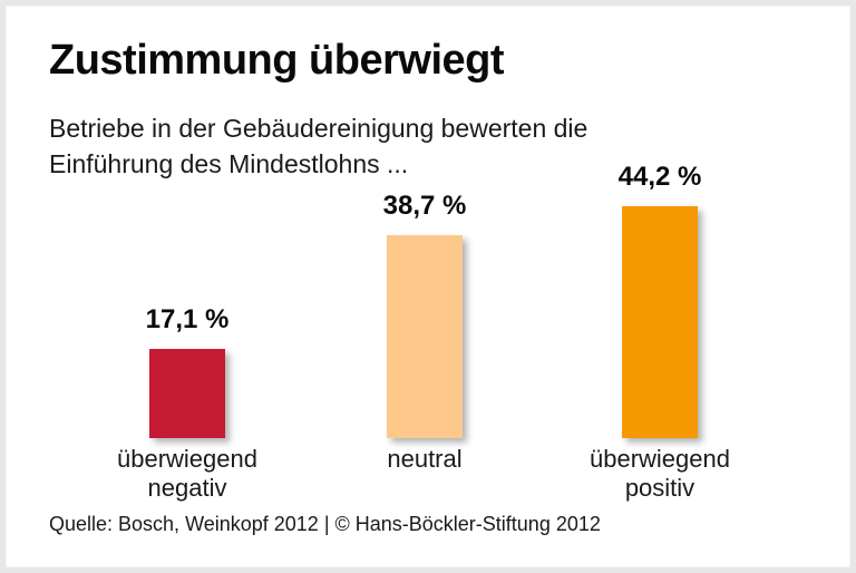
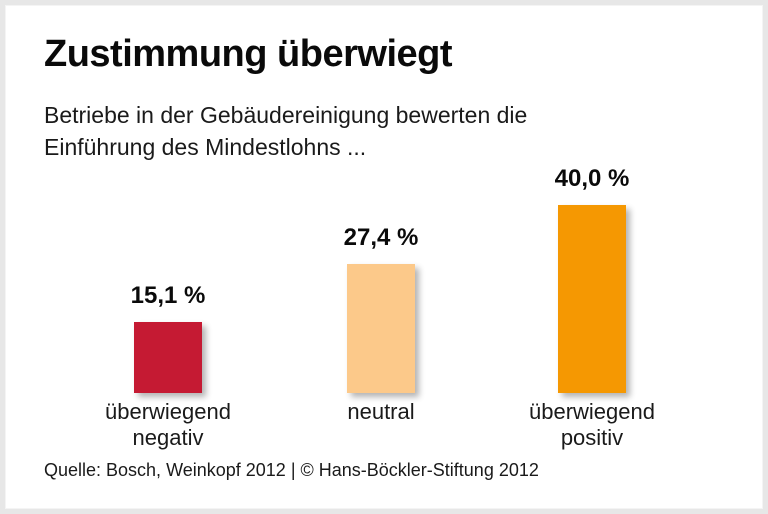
überwiegend negativ: 17,1 -> 15,1
neutral: 38,7 -> 27,4
überwiegend positiv: 44,2 -> 40,0
